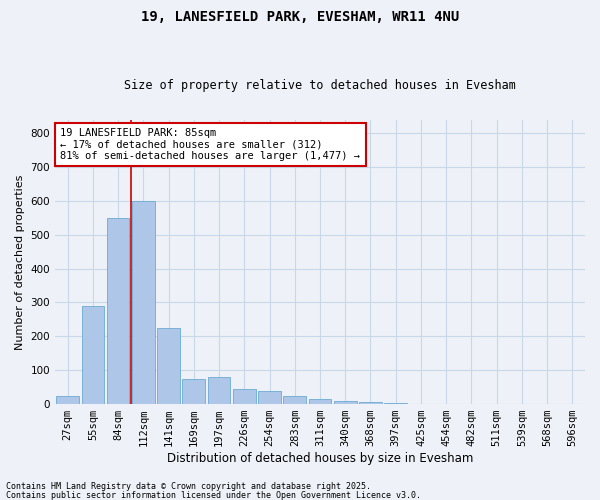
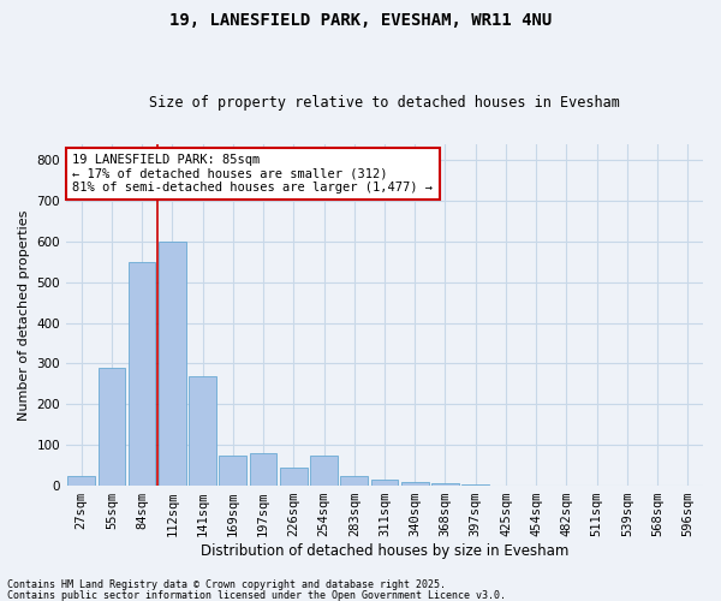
141sqm: 225 -> 270
254sqm: 40 -> 75
